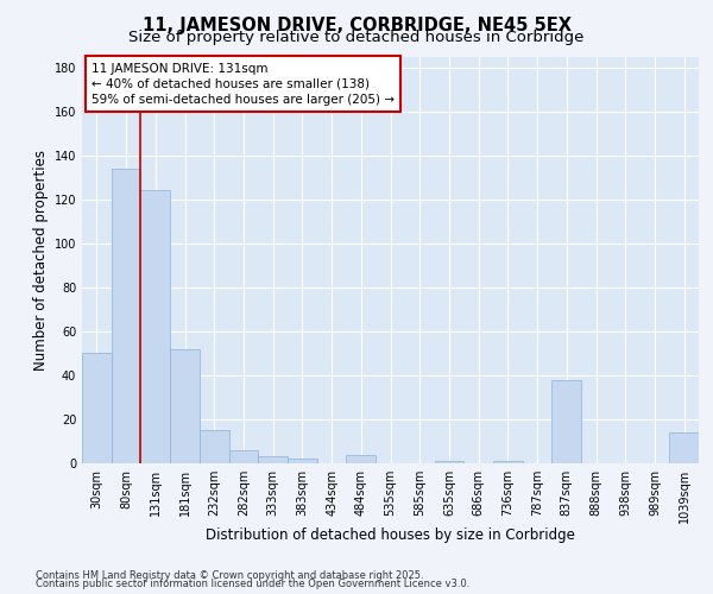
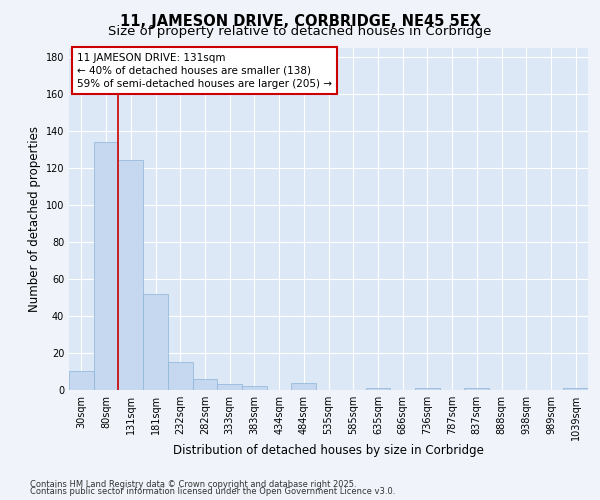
30sqm: 50 -> 10
837sqm: 38 -> 1
1039sqm: 14 -> 1
